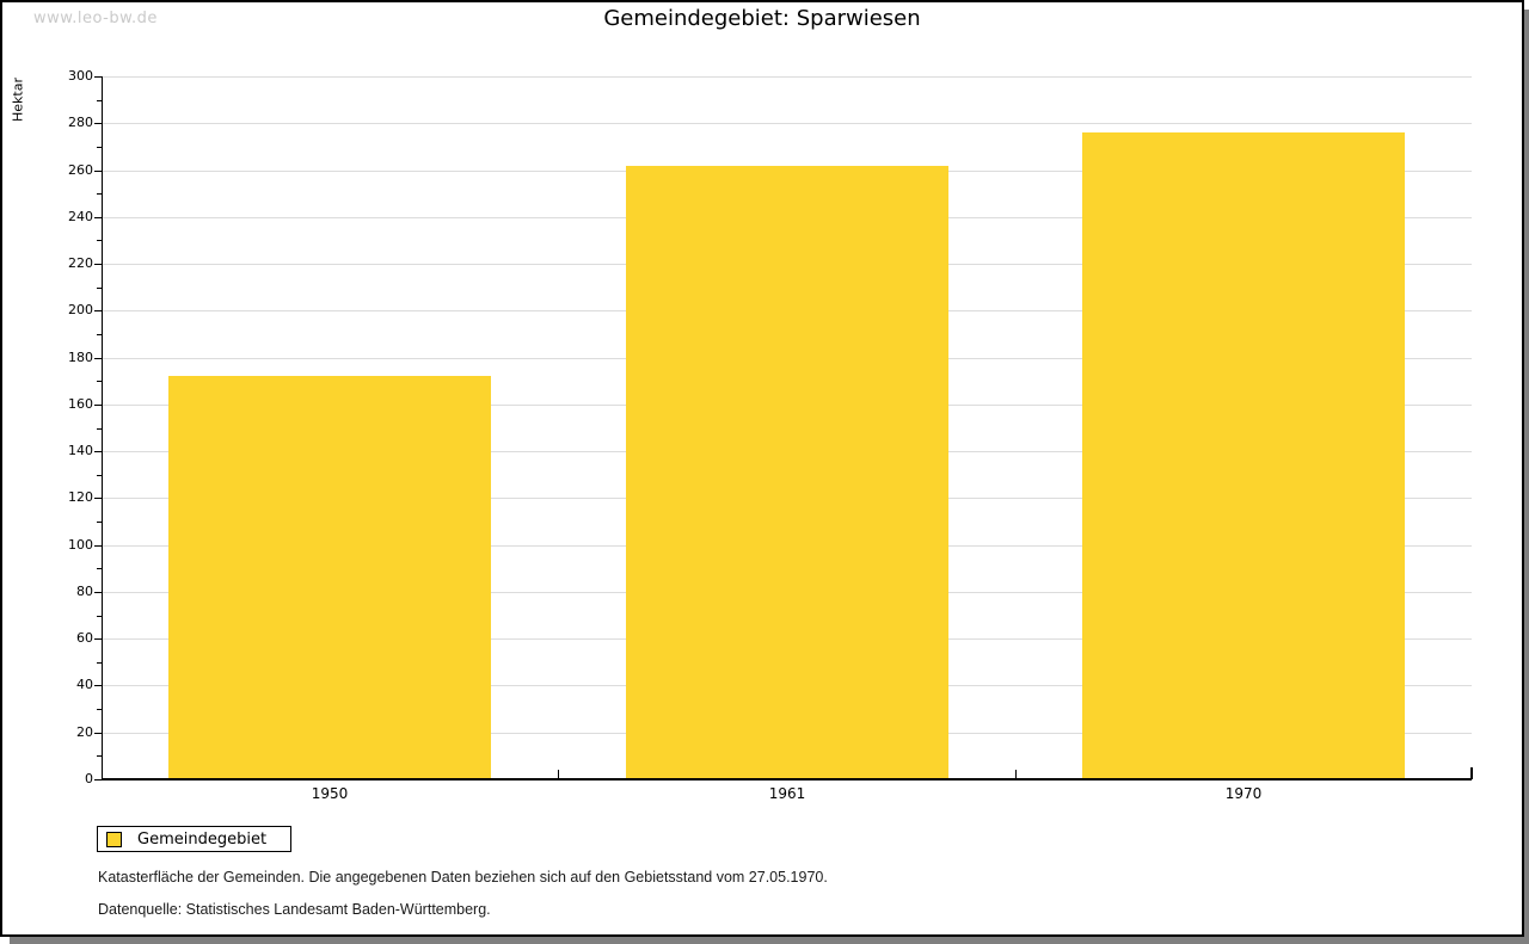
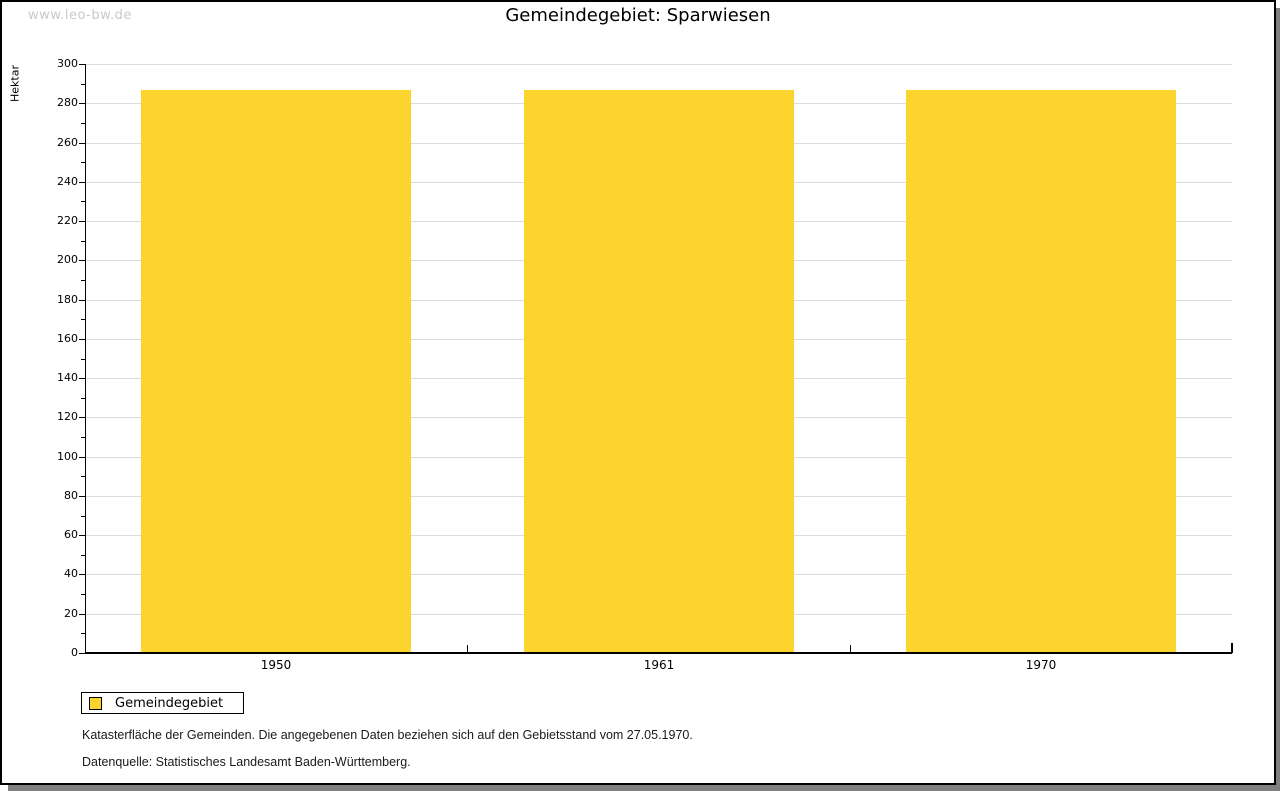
1950: 172 -> 287
1961: 262 -> 287
1970: 276 -> 287
